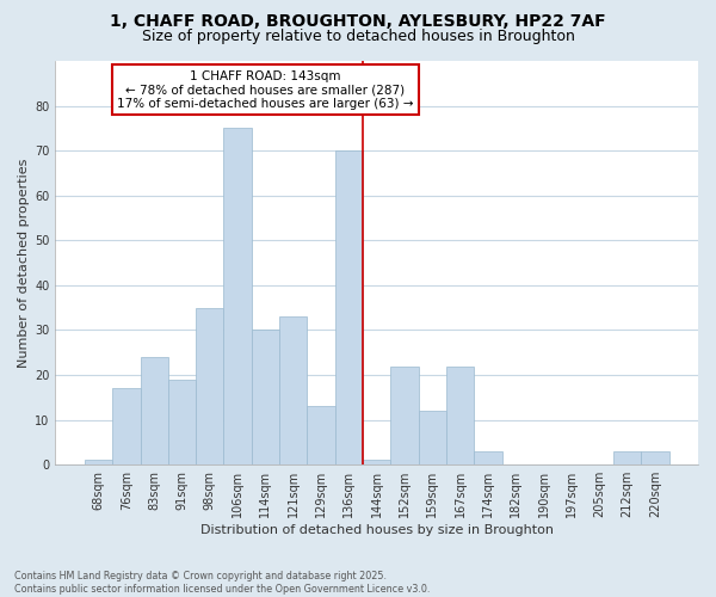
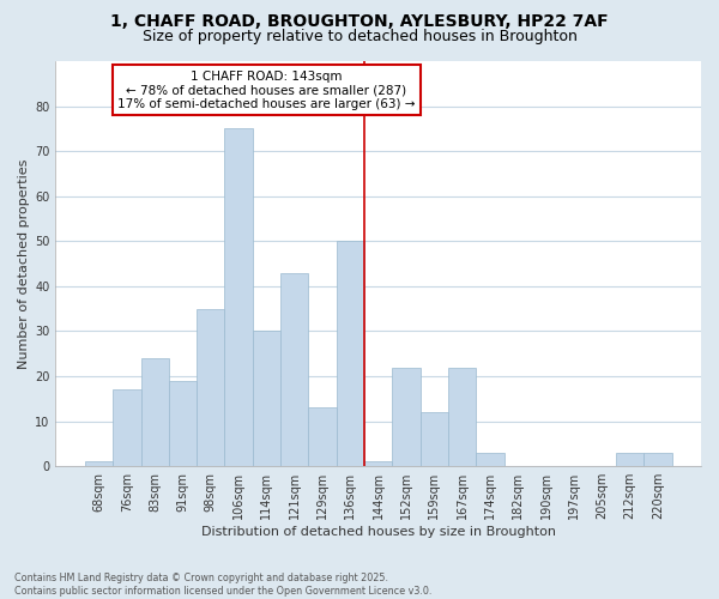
121sqm: 33 -> 43
136sqm: 70 -> 50
